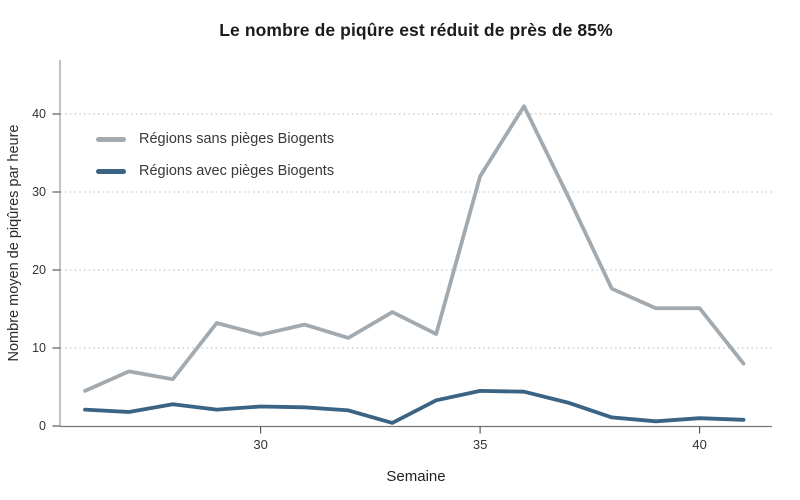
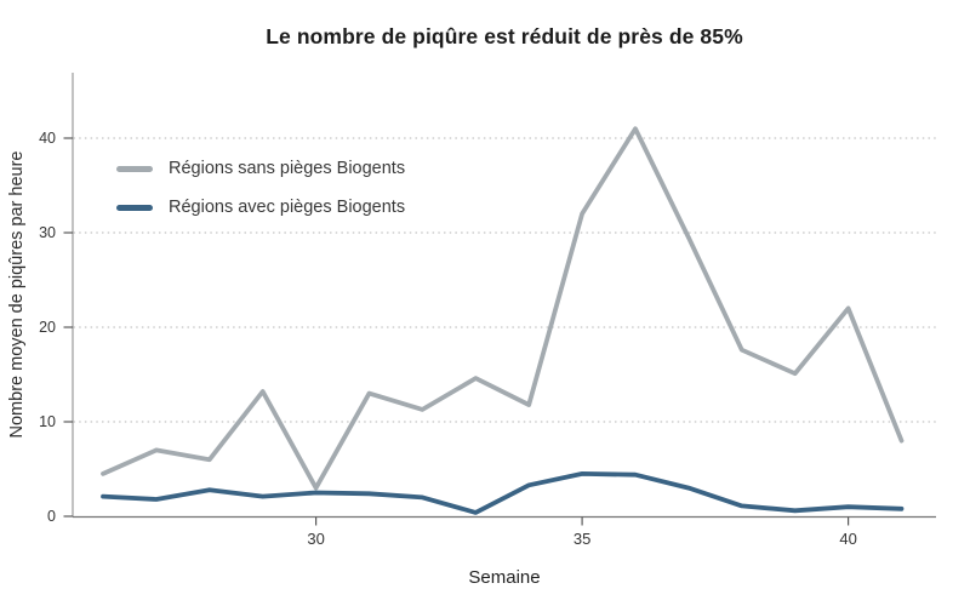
Régions sans pièges Biogents/30: 12 -> 3
Régions sans pièges Biogents/40: 15 -> 22
